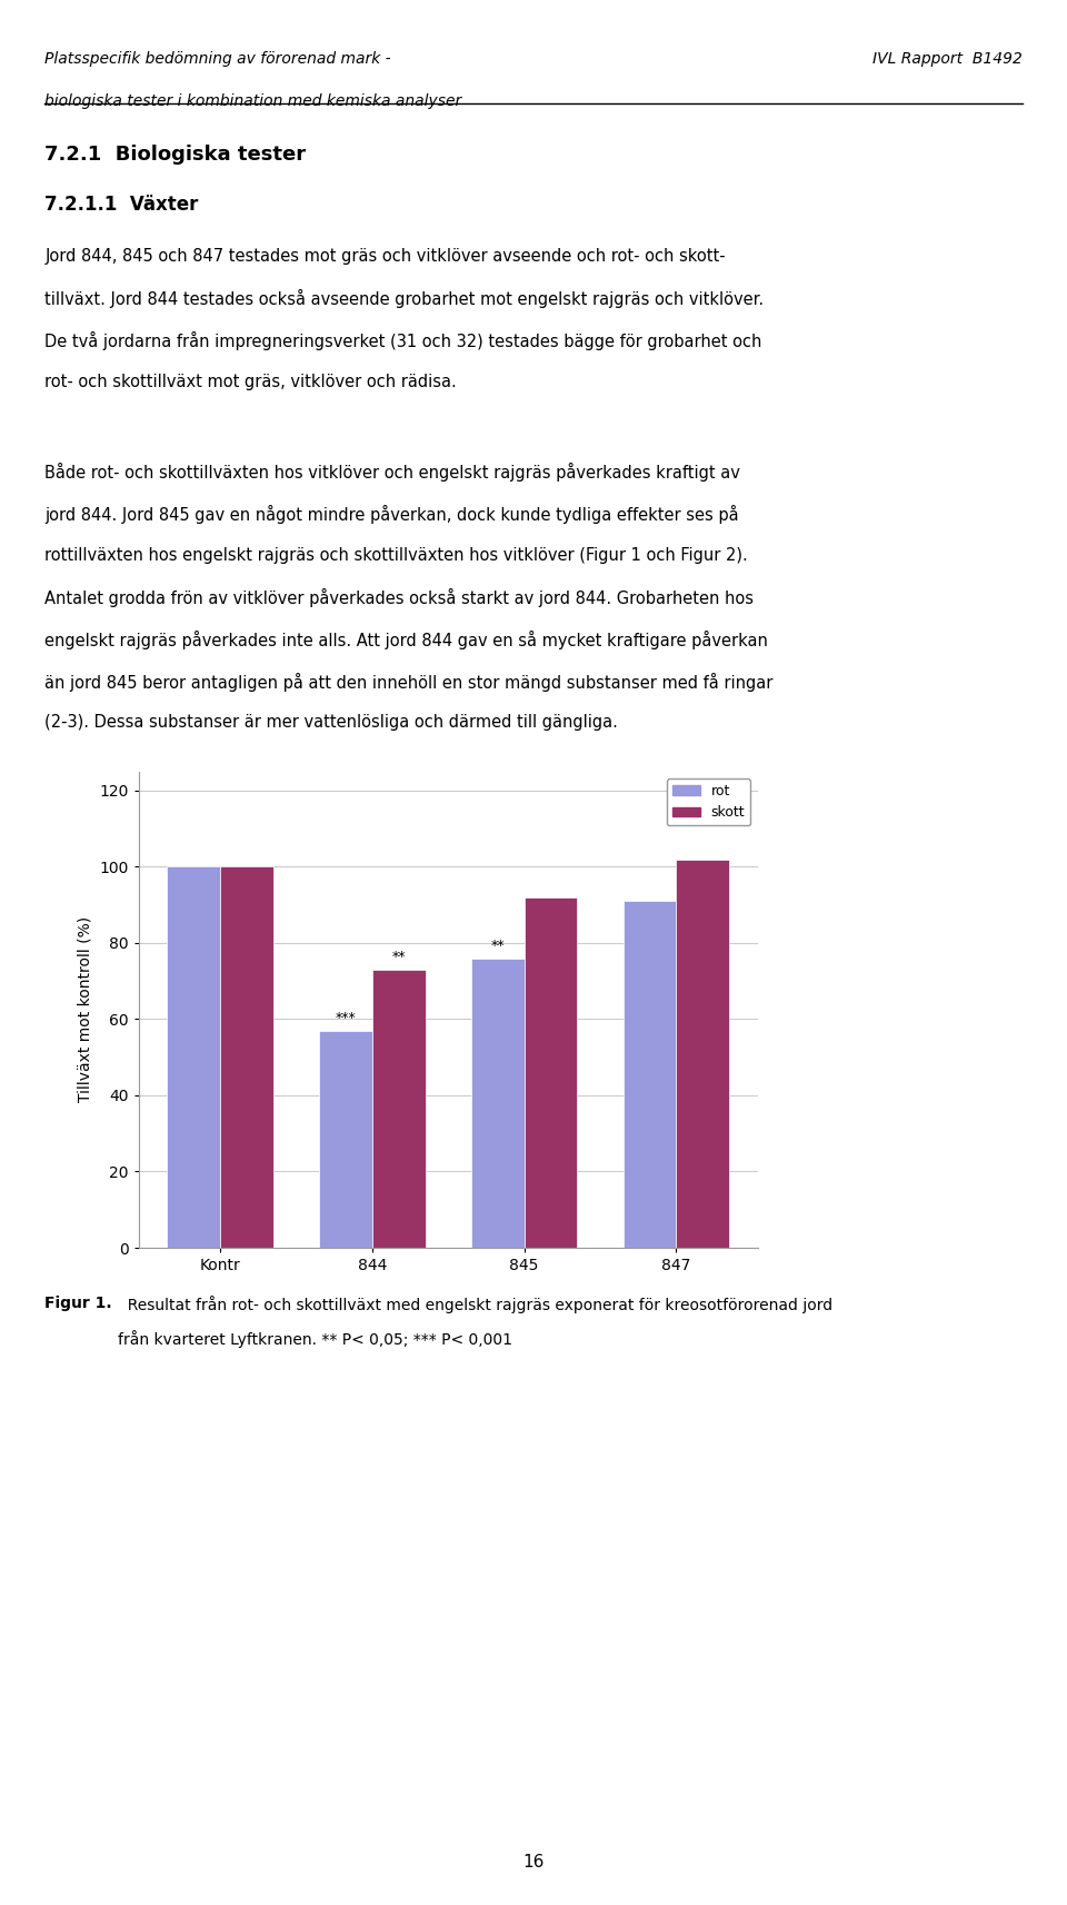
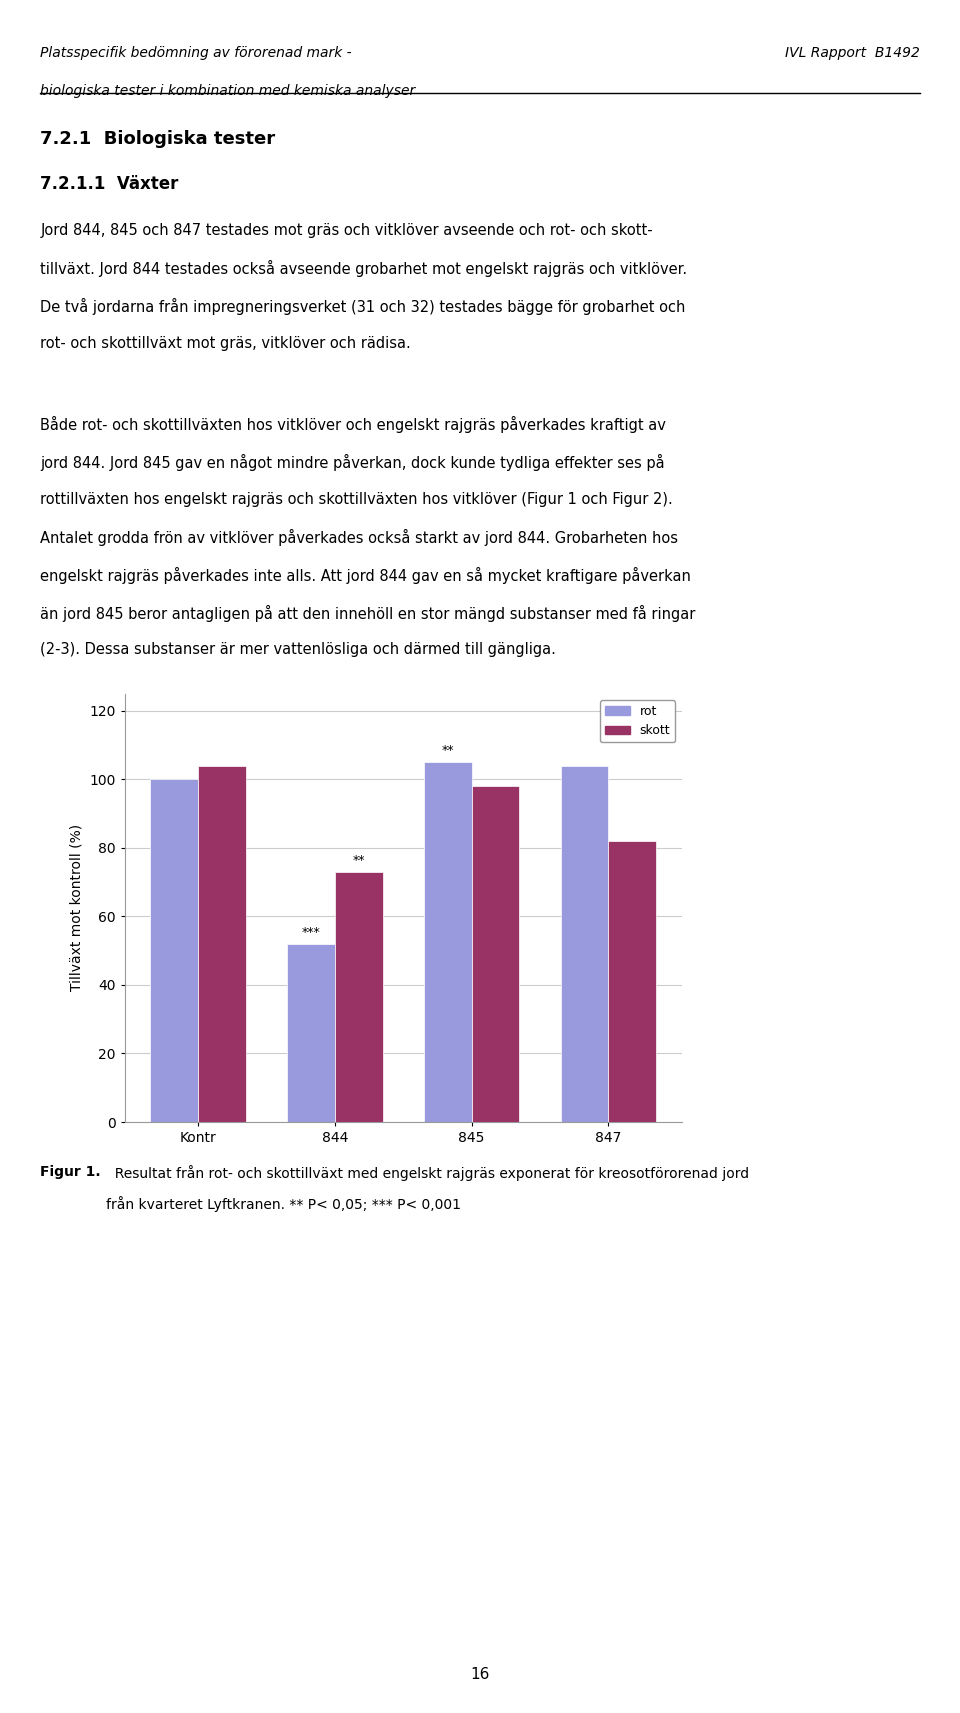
skott/Kontr: 100 -> 104
rot/844: 57 -> 52
rot/845: 76 -> 105
skott/845: 92 -> 98
rot/847: 91 -> 104
skott/847: 102 -> 82
